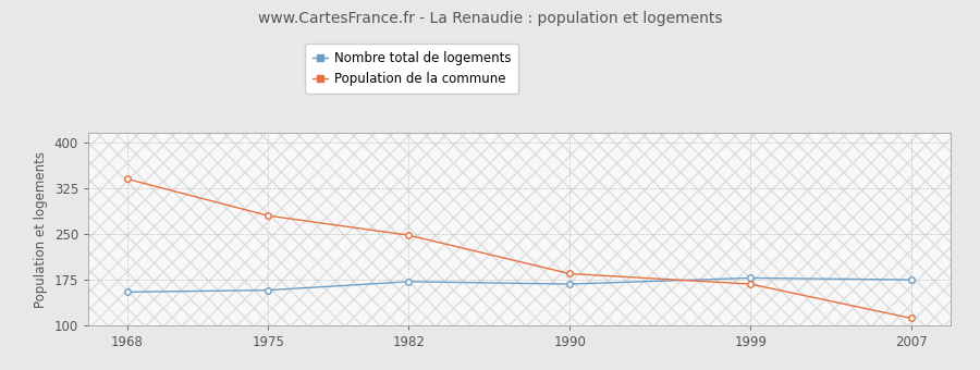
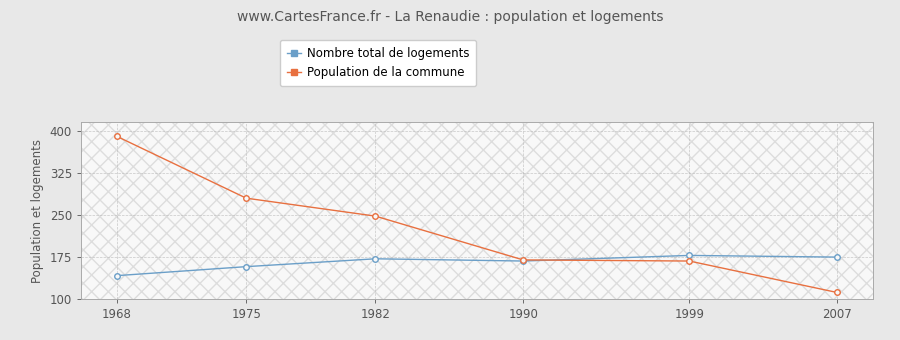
Nombre total de logements/1968: 155 -> 142
Population de la commune/1968: 340 -> 390
Population de la commune/1990: 185 -> 170
